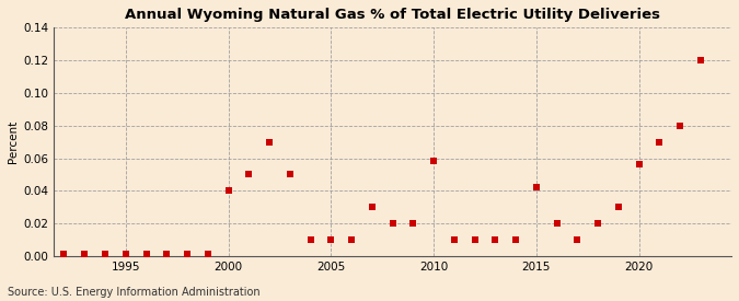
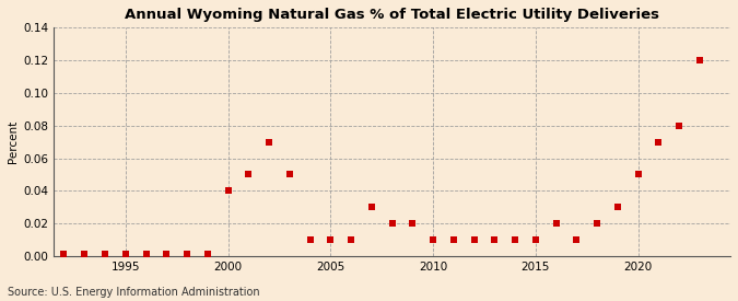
2010: 0.058 -> 0.010
2015: 0.042 -> 0.010
2020: 0.056 -> 0.050
